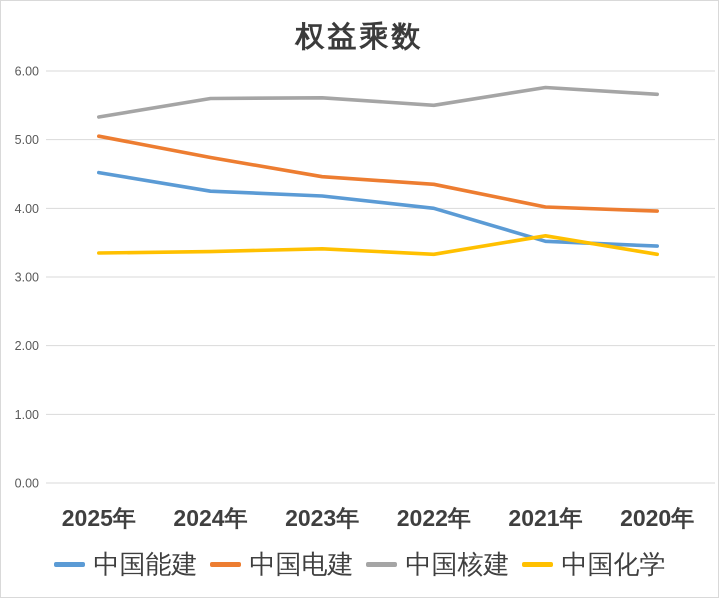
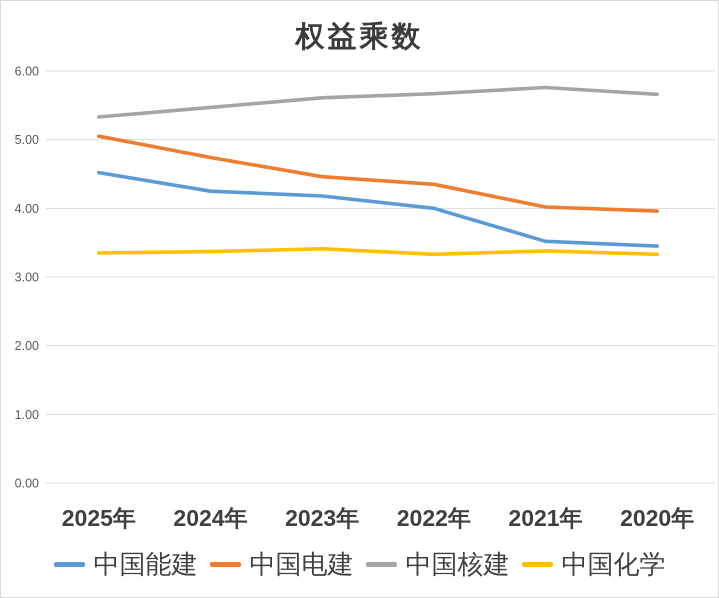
中国核建/2024年: 5.6 -> 5.5
中国核建/2022年: 5.5 -> 5.7
中国化学/2021年: 3.6 -> 3.4
